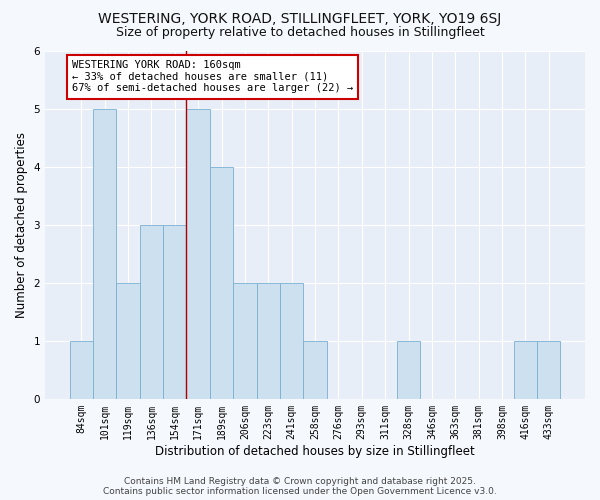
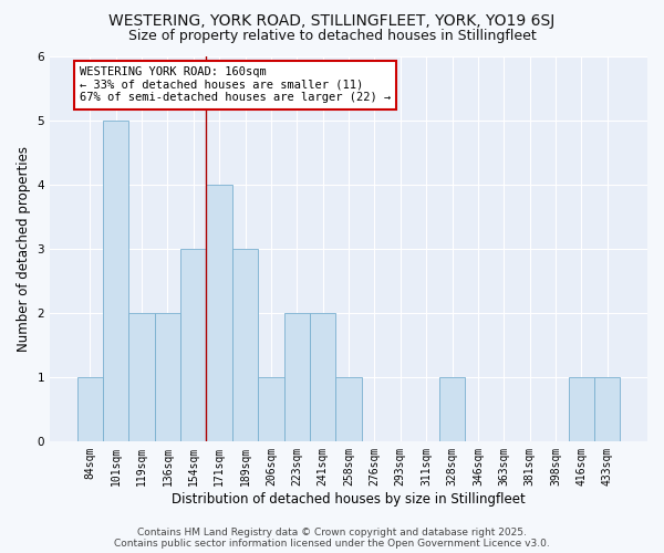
136sqm: 3 -> 2
171sqm: 5 -> 4
189sqm: 4 -> 3
206sqm: 2 -> 1
